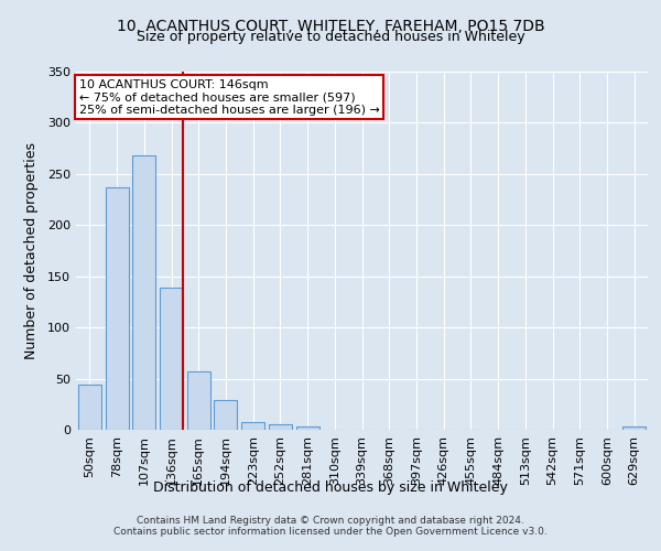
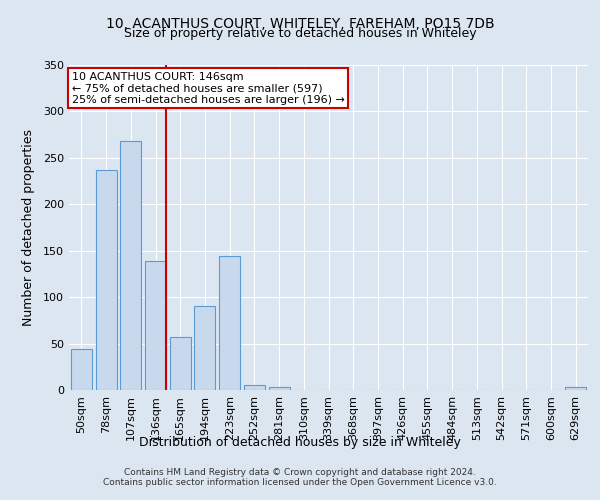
194sqm: 29 -> 90
223sqm: 8 -> 144
